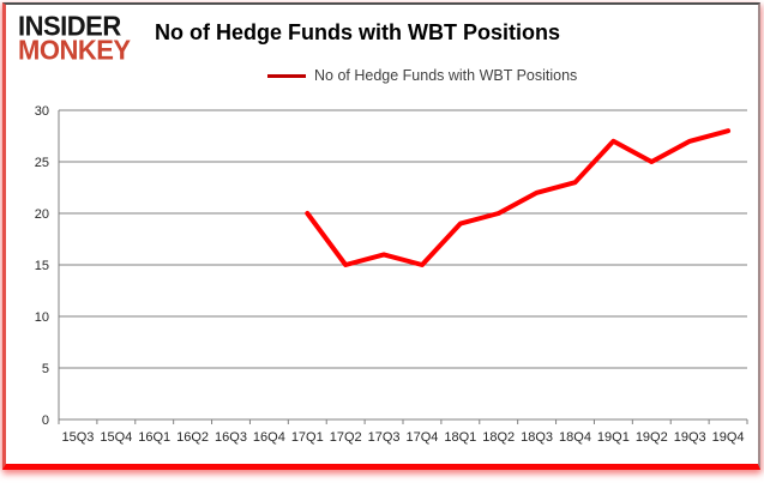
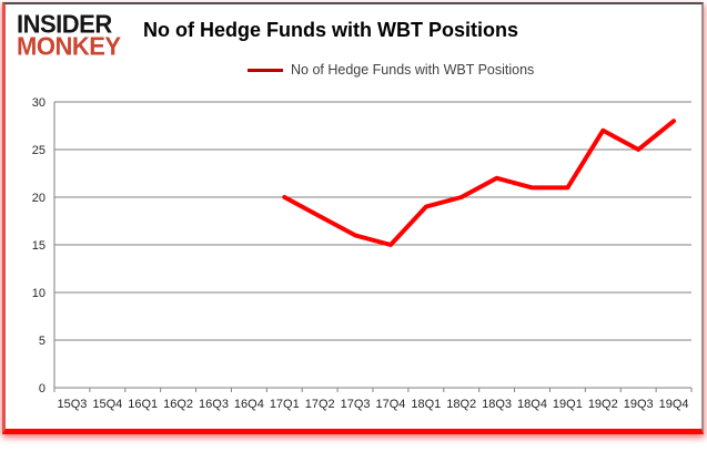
17Q2: 15 -> 18
18Q4: 23 -> 21
19Q1: 27 -> 21
19Q2: 25 -> 27
19Q3: 27 -> 25
